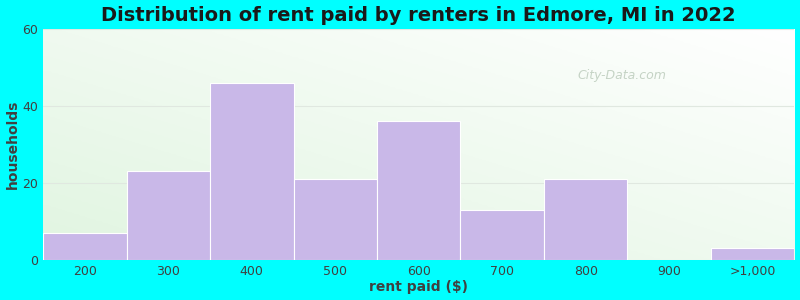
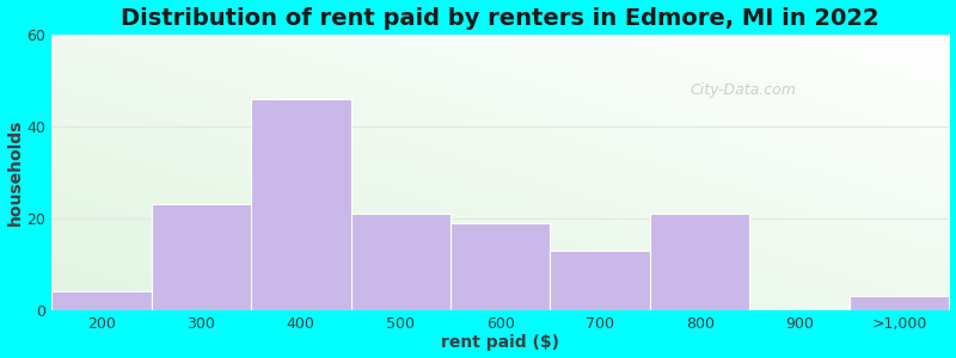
200: 7 -> 4
600: 36 -> 19
